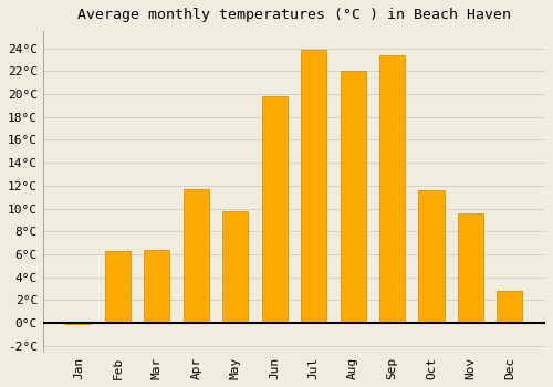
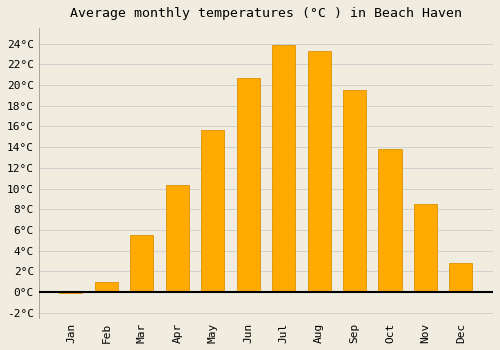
Feb: 6.3°C -> 1.0°C
Mar: 6.4°C -> 5.5°C
Apr: 11.7°C -> 10.3°C
May: 9.8°C -> 15.7°C
Jun: 19.8°C -> 20.7°C
Aug: 22.0°C -> 23.3°C
Sep: 23.4°C -> 19.5°C
Oct: 11.6°C -> 13.8°C
Nov: 9.6°C -> 8.5°C
